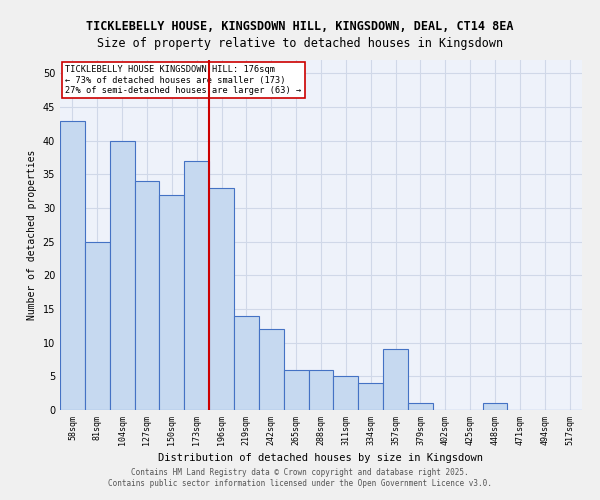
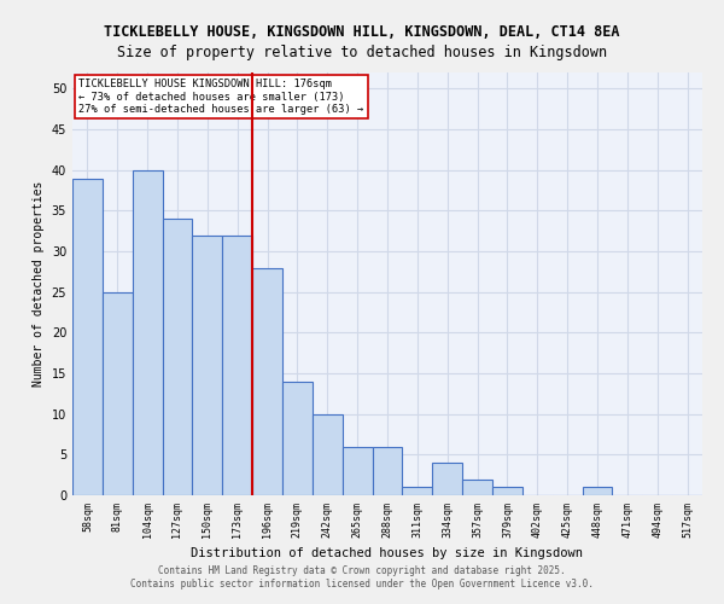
58sqm: 43 -> 39
173sqm: 37 -> 32
196sqm: 33 -> 28
242sqm: 12 -> 10
311sqm: 5 -> 1
357sqm: 9 -> 2
